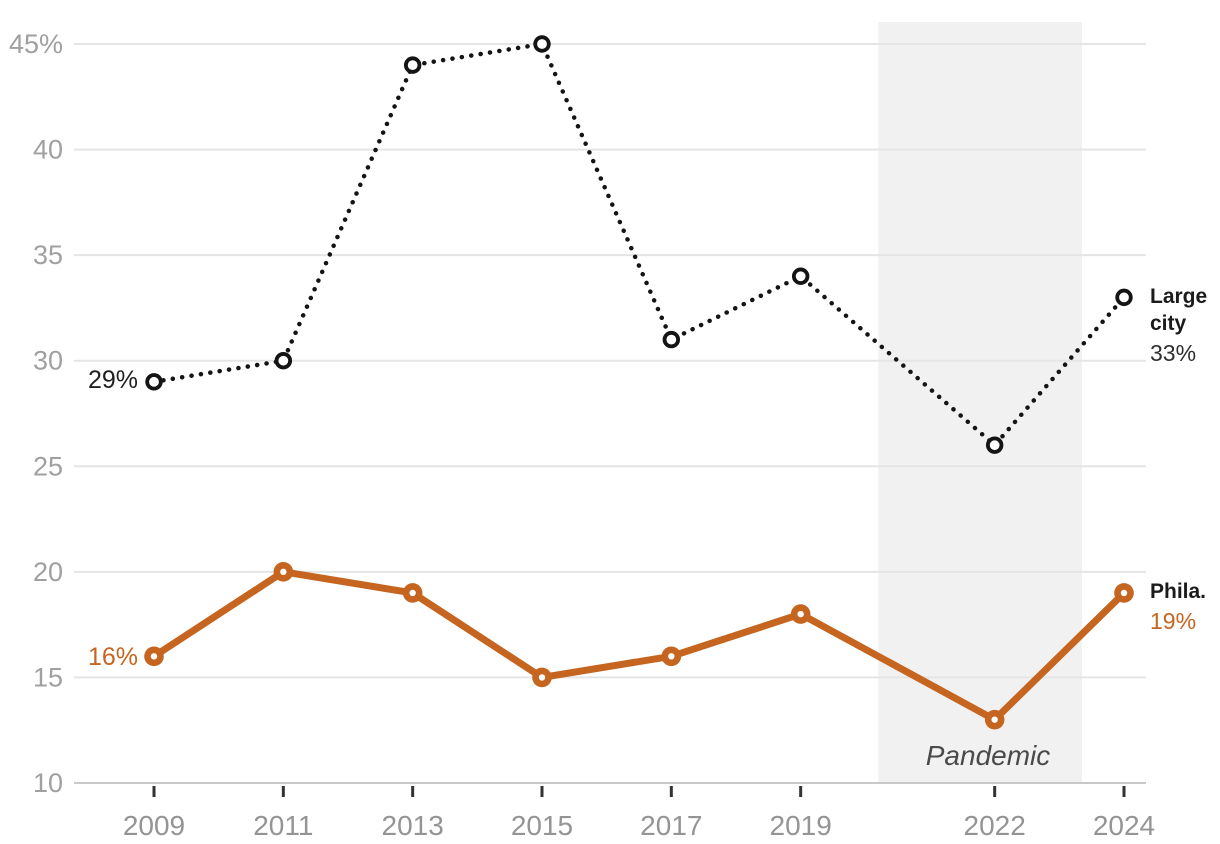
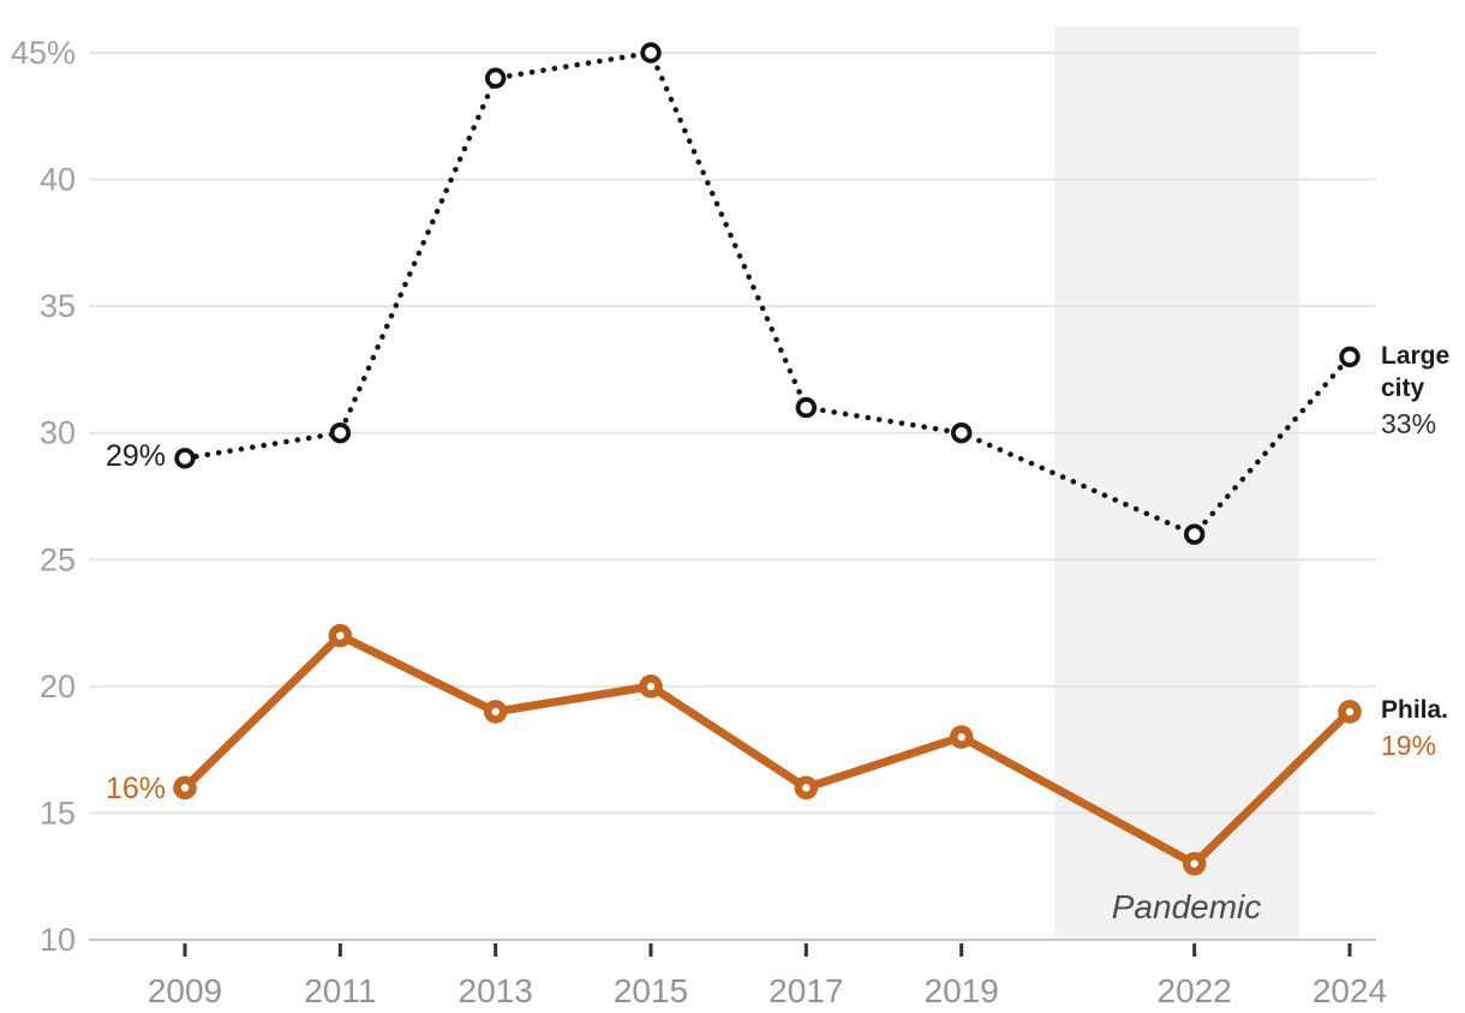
Phila./2011: 20% -> 22%
Phila./2015: 15% -> 20%
Large city/2019: 34% -> 30%
